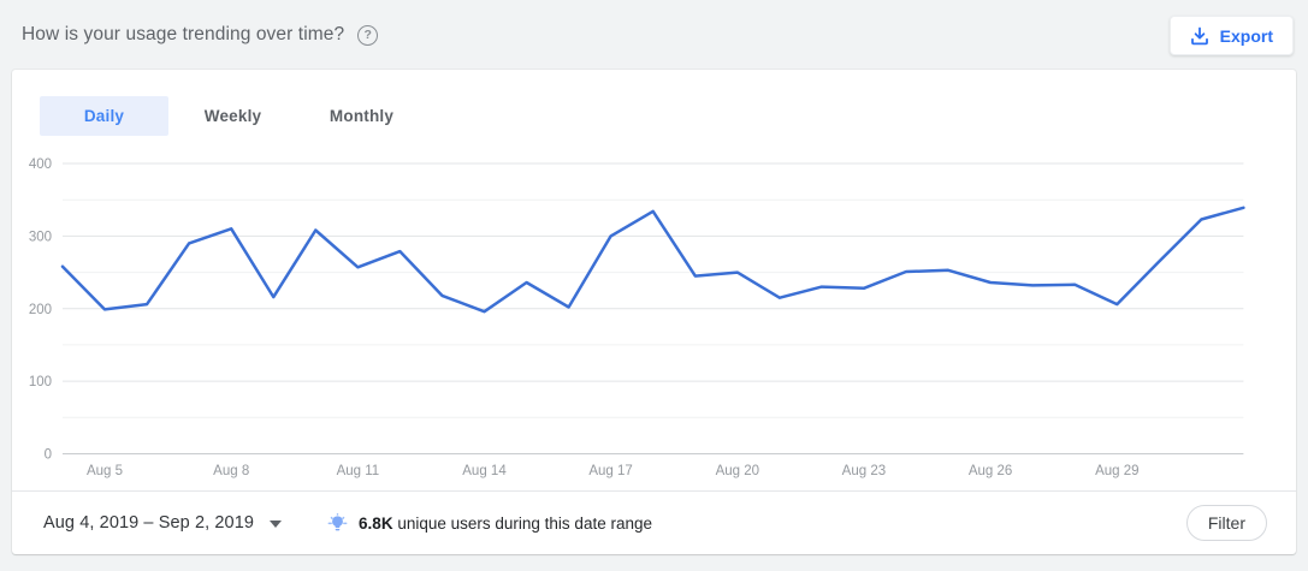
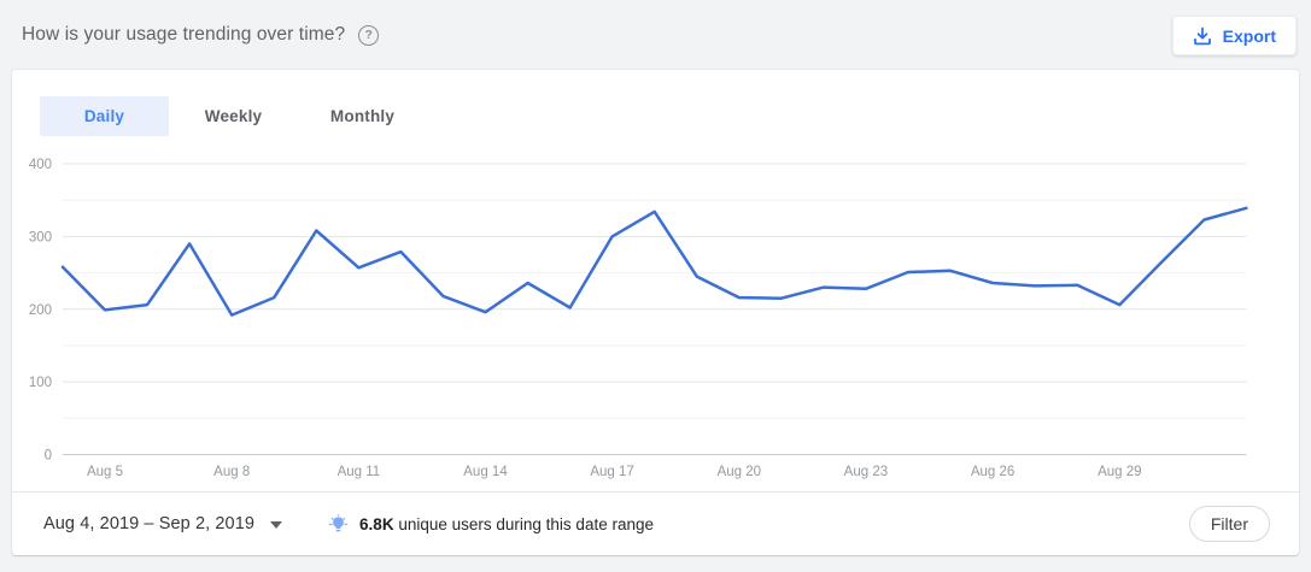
Aug 8: 310 -> 190
Aug 20: 250 -> 220
